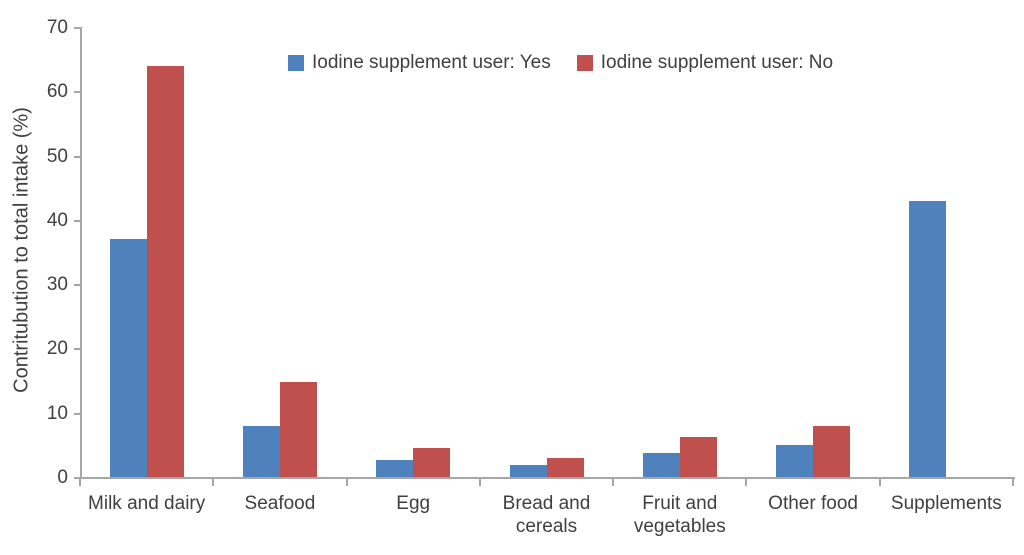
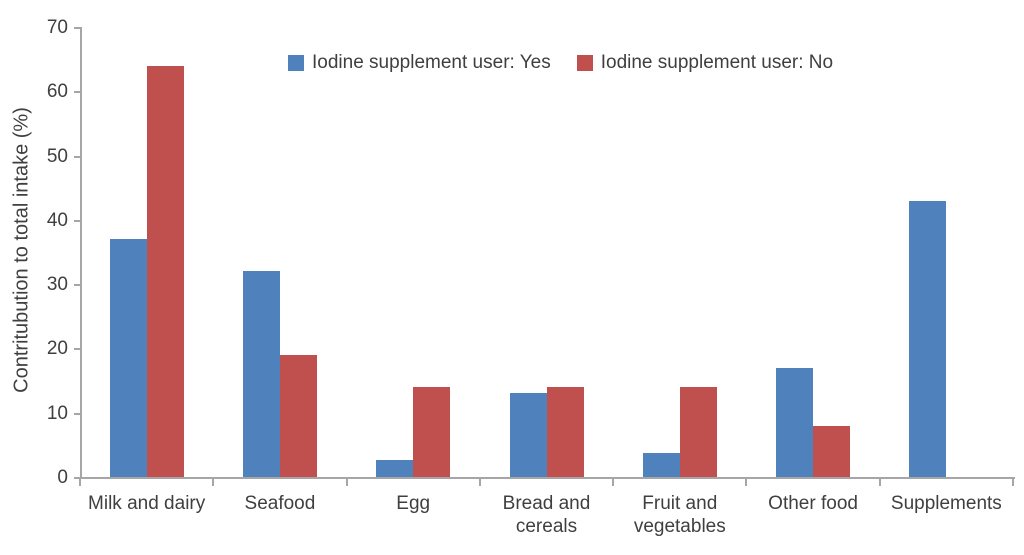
Iodine supplement user: Yes/Seafood: 8 -> 32
Iodine supplement user: No/Seafood: 15 -> 19
Iodine supplement user: No/Egg: 4 -> 14
Iodine supplement user: Yes/Bread and cereals: 2 -> 13
Iodine supplement user: No/Bread and cereals: 3 -> 14
Iodine supplement user: No/Fruit and vegetables: 6 -> 14
Iodine supplement user: Yes/Other food: 5 -> 17
